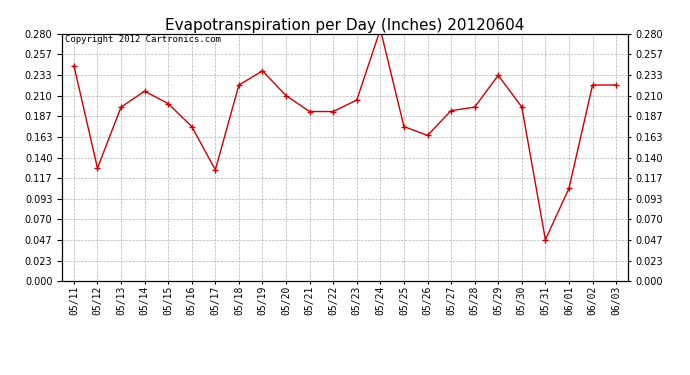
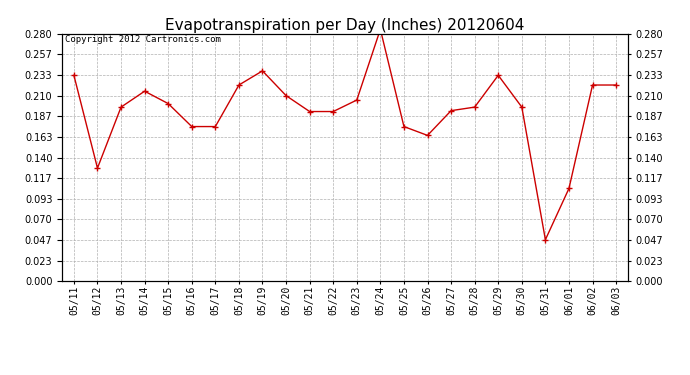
05/11: 0.244 -> 0.233
05/17: 0.126 -> 0.175
